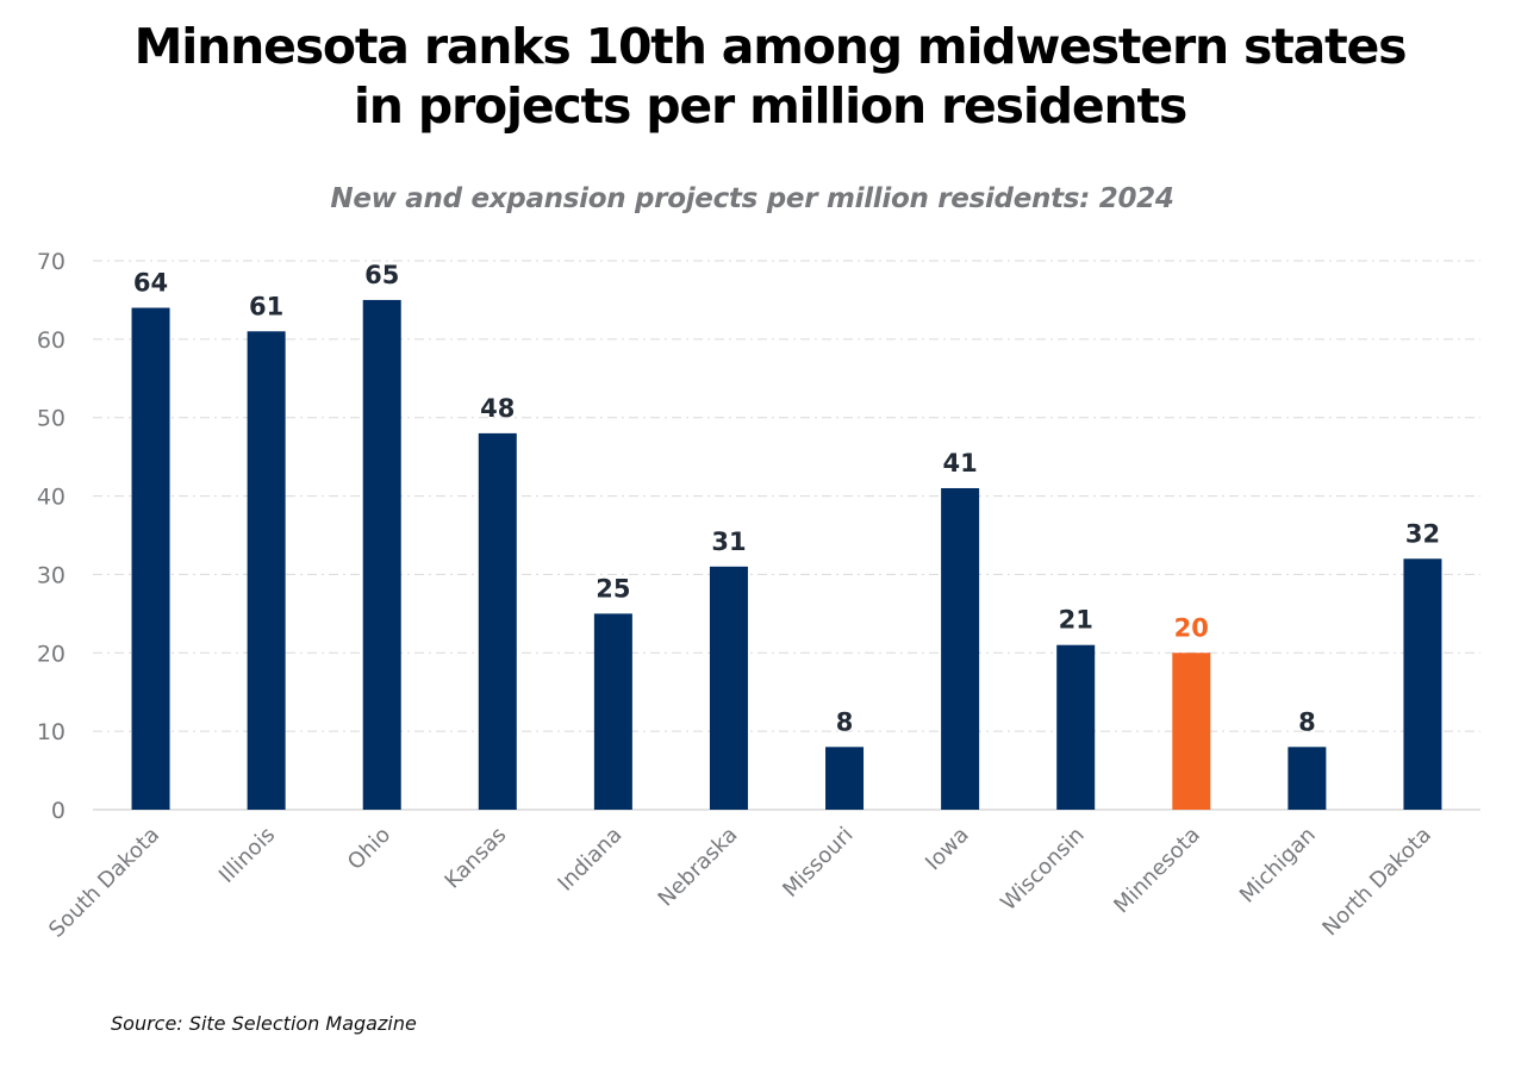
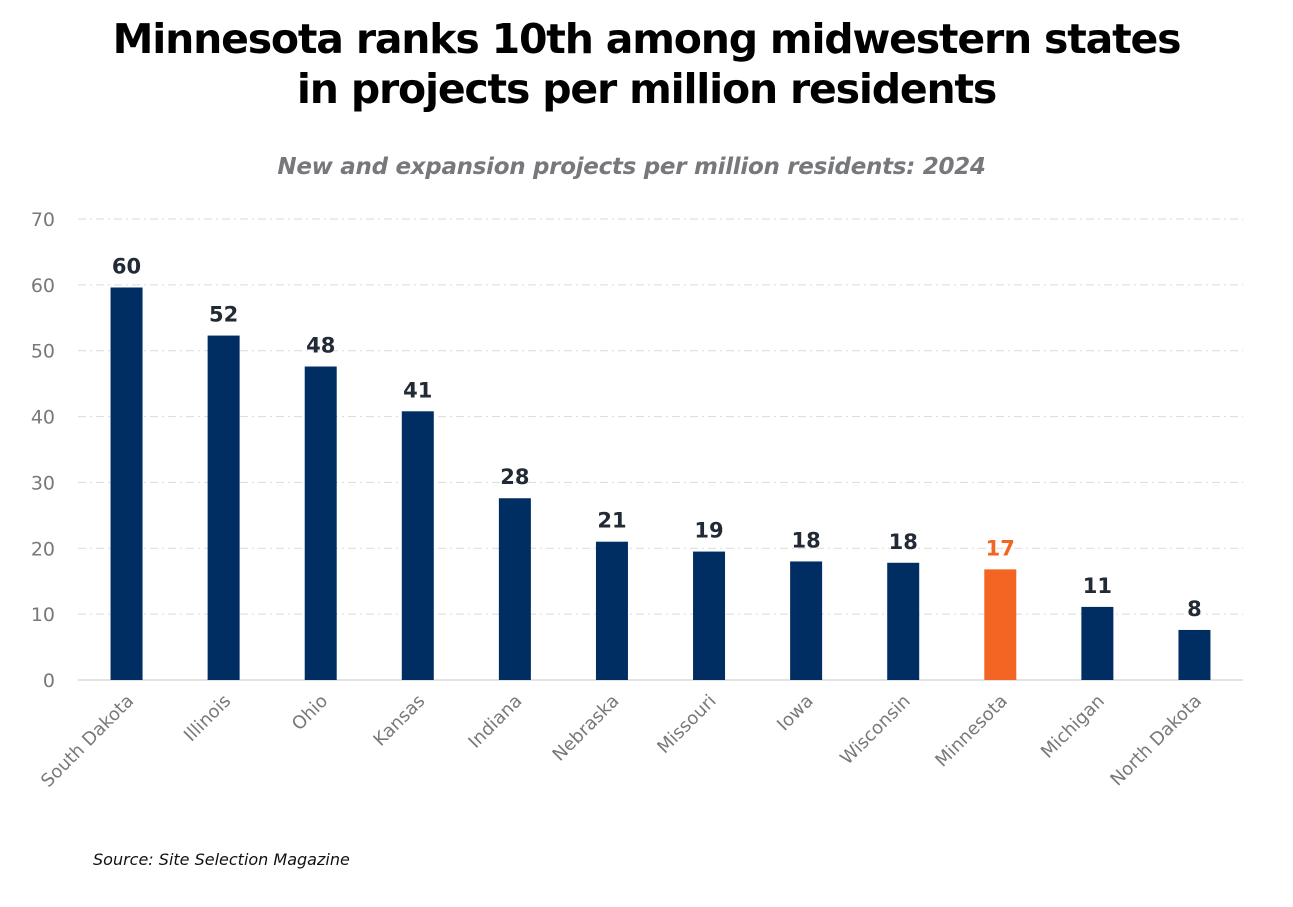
South Dakota: 64 -> 60
Illinois: 61 -> 52
Ohio: 65 -> 48
Kansas: 48 -> 41
Indiana: 25 -> 28
Nebraska: 31 -> 21
Missouri: 8 -> 19
Iowa: 41 -> 18
Wisconsin: 21 -> 18
Minnesota: 20 -> 17
Michigan: 8 -> 11
North Dakota: 32 -> 8
